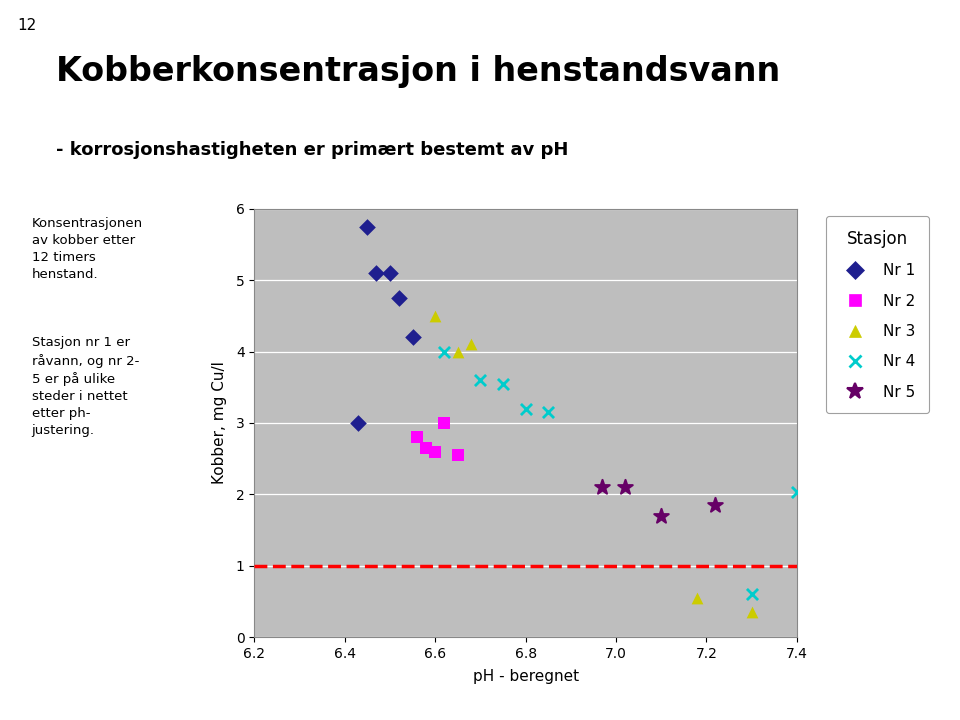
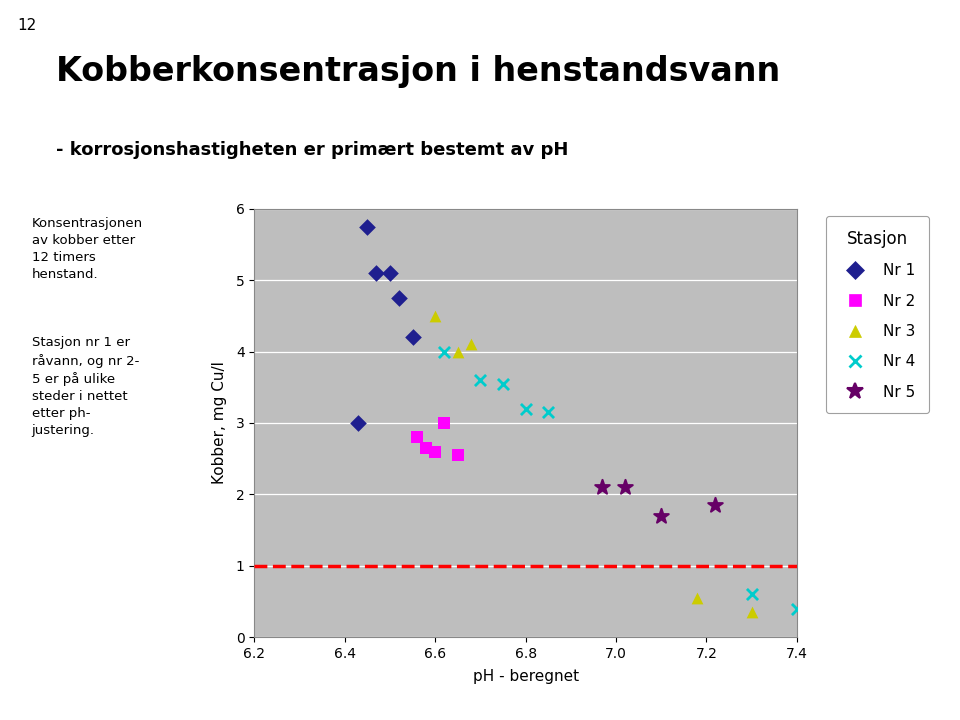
Nr 4/7.4: 2.04 -> 0.40
